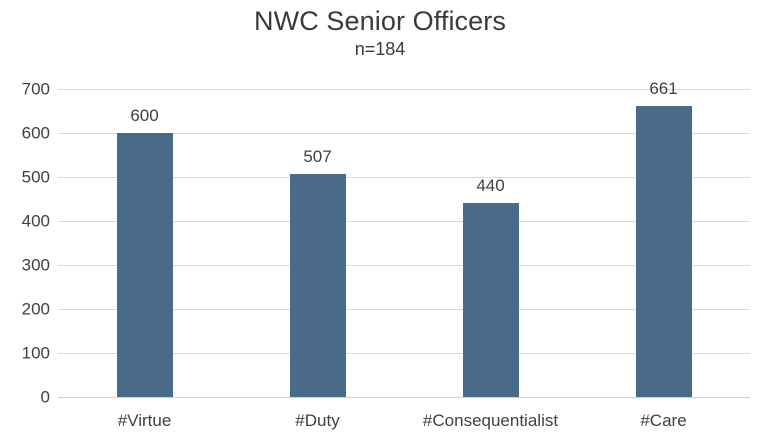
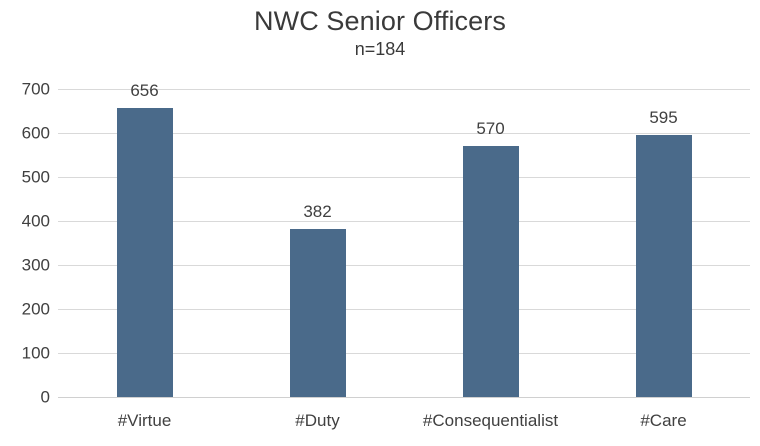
#Virtue: 600 -> 656
#Duty: 507 -> 382
#Consequentialist: 440 -> 570
#Care: 661 -> 595
